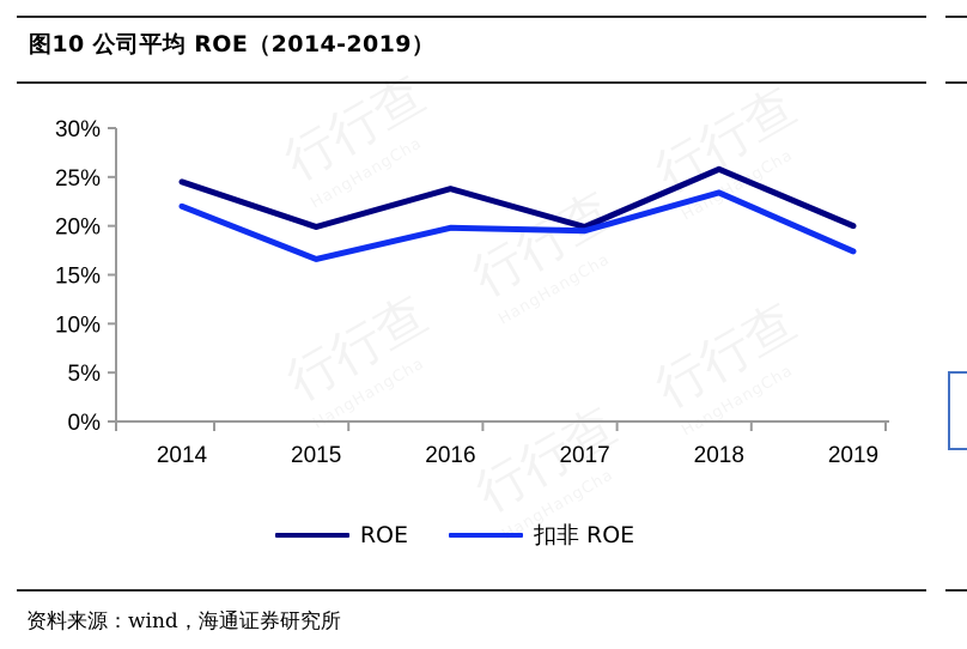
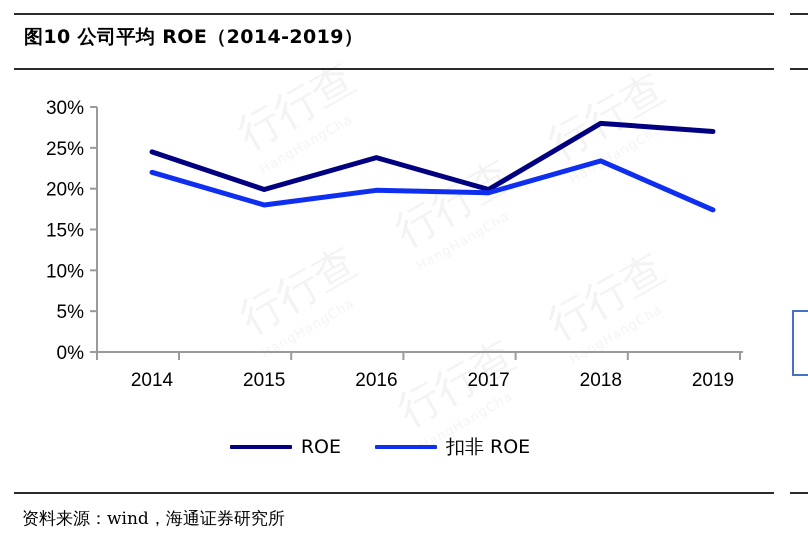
扣非 ROE/2015: 17% -> 18%
ROE/2018: 26% -> 28%
ROE/2019: 20% -> 27%
